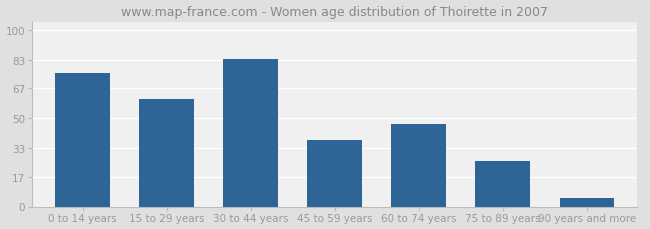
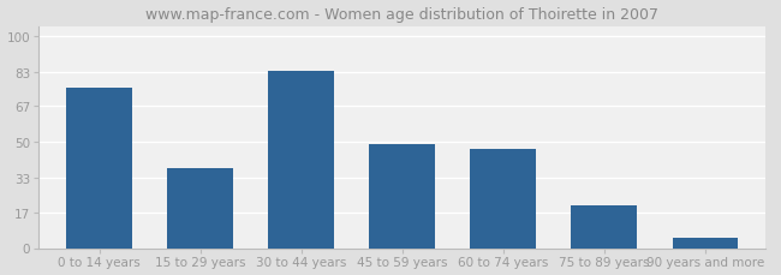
15 to 29 years: 61 -> 38
45 to 59 years: 38 -> 49
75 to 89 years: 26 -> 20
